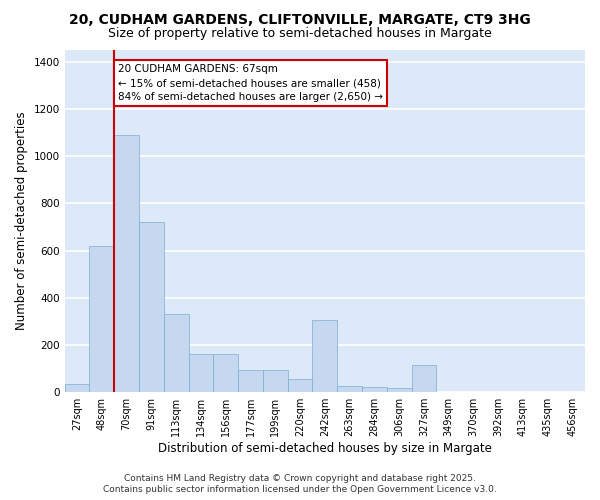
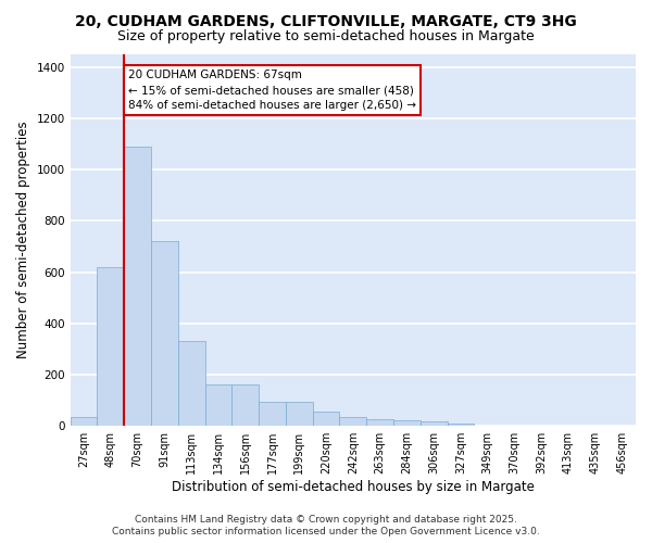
242sqm: 305 -> 35
327sqm: 115 -> 10
